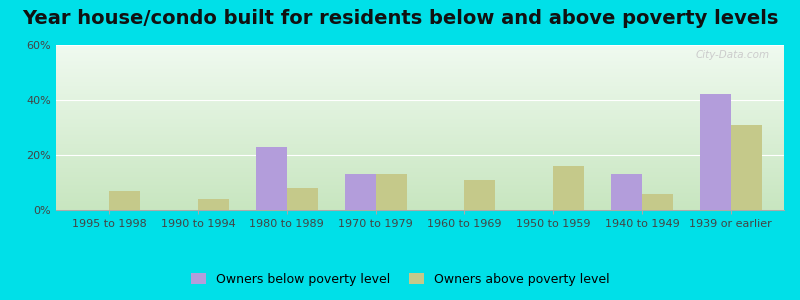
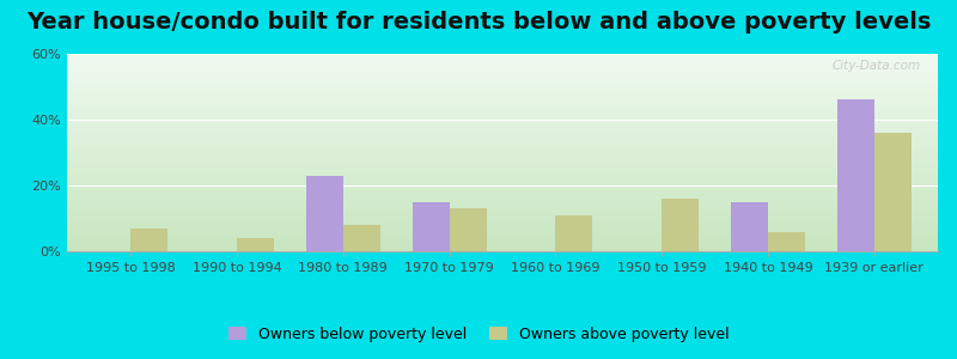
Owners below poverty level/1970 to 1979: 13% -> 15%
Owners below poverty level/1940 to 1949: 13% -> 15%
Owners below poverty level/1939 or earlier: 42% -> 46%
Owners above poverty level/1939 or earlier: 31% -> 36%
